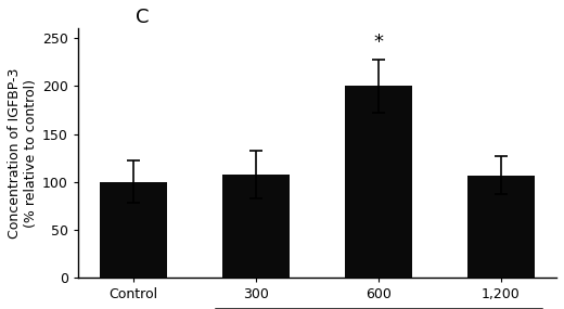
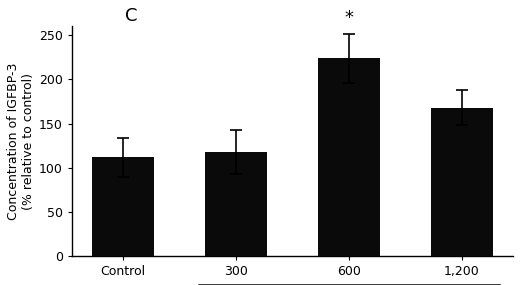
Control: 100 -> 112
300: 108 -> 118
600: 200 -> 224
1,200: 107 -> 168
